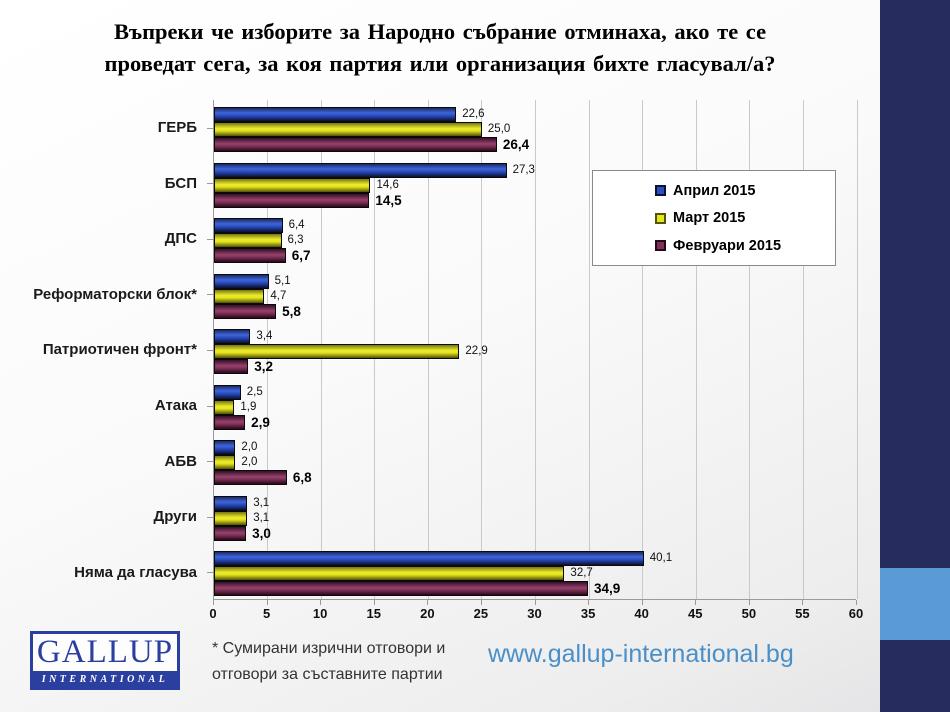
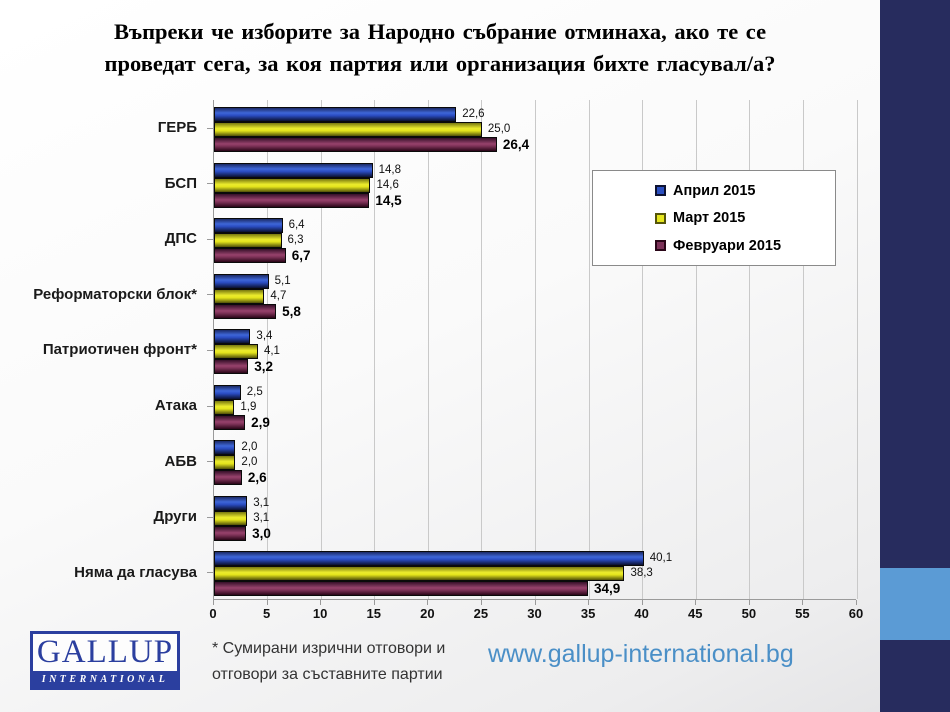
Април 2015/БСП: 27,3 -> 14,8
Март 2015/Патриотичен фронт*: 22,9 -> 4,1
Февруари 2015/АБВ: 6,8 -> 2,6
Март 2015/Няма да гласува: 32,7 -> 38,3
